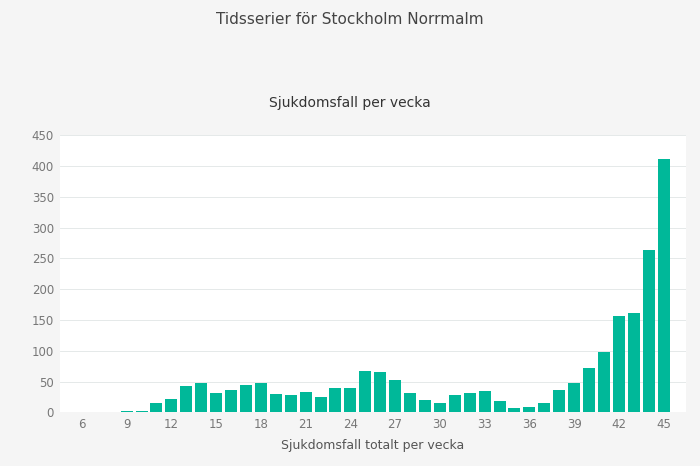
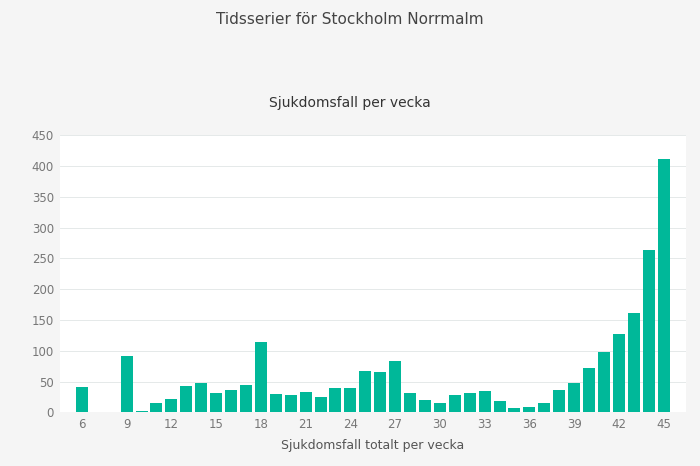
6: 1 -> 42
9: 2 -> 92
18: 47 -> 114
27: 52 -> 84
42: 157 -> 128
